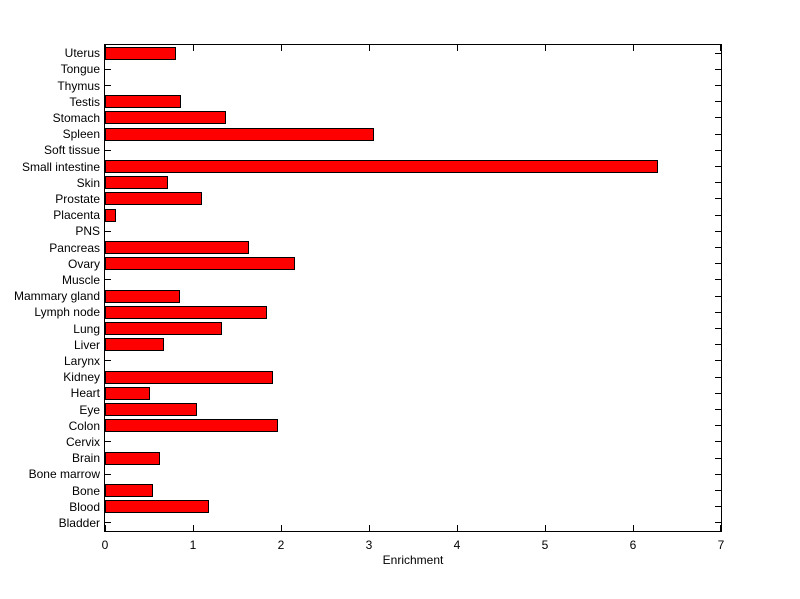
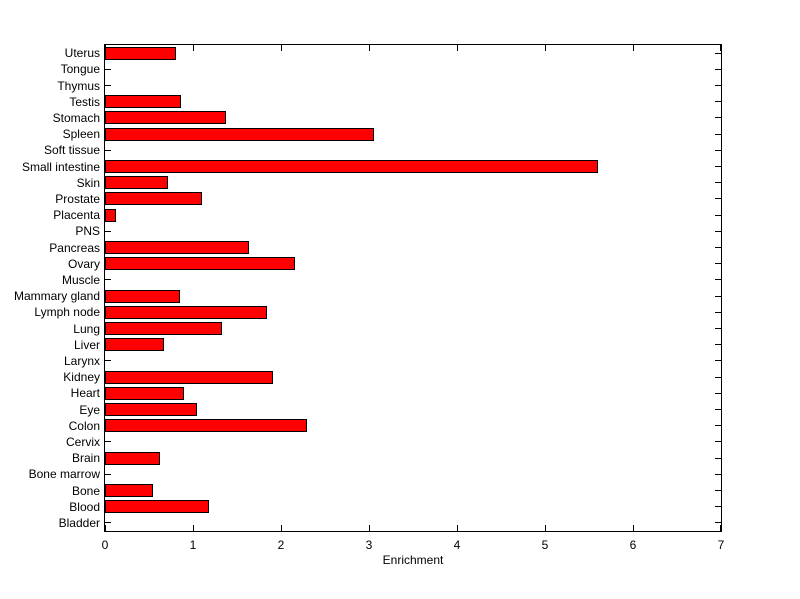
Small intestine: 6.3 -> 5.6
Heart: 0.5 -> 0.9
Colon: 2.0 -> 2.3
